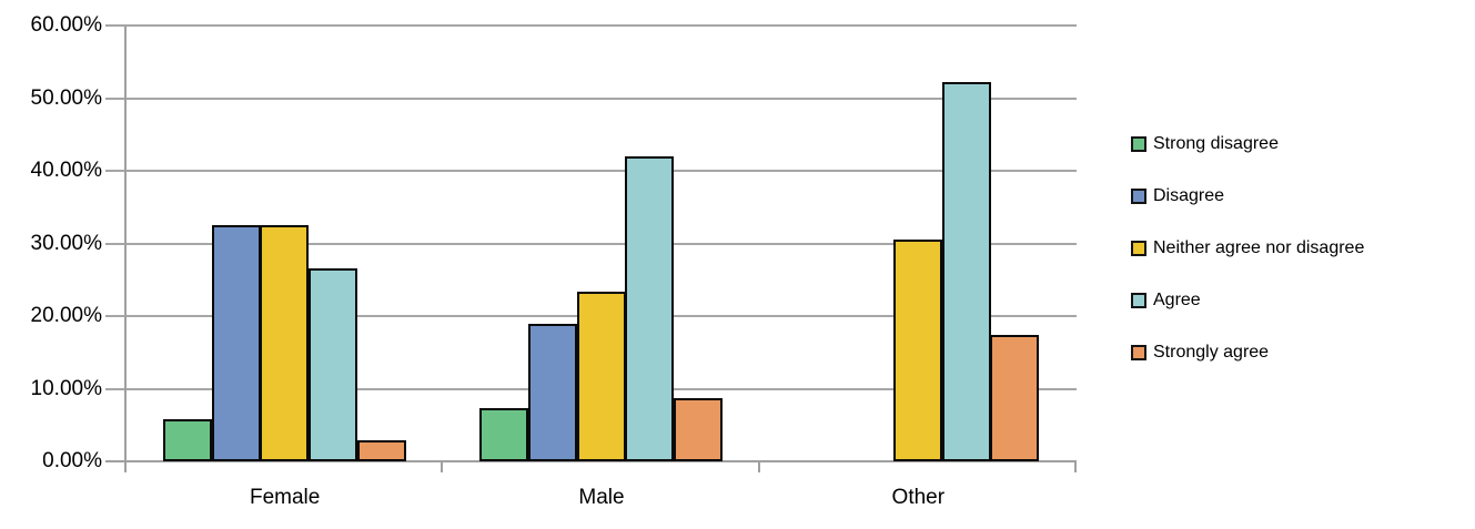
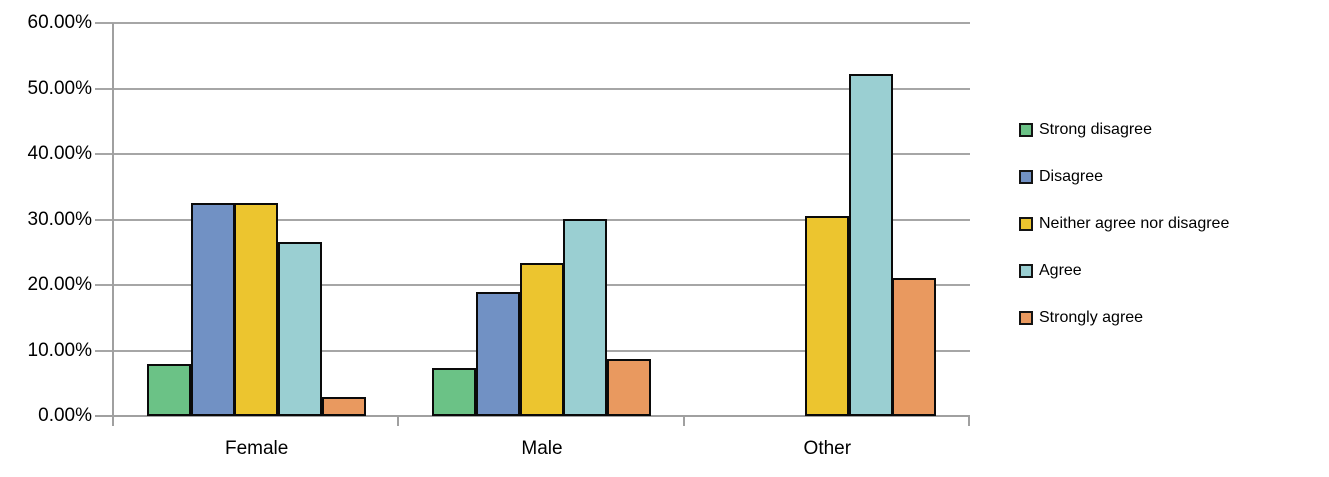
Strong disagree/Female: 6% -> 8%
Agree/Male: 42% -> 30%
Strongly agree/Other: 17% -> 21%
